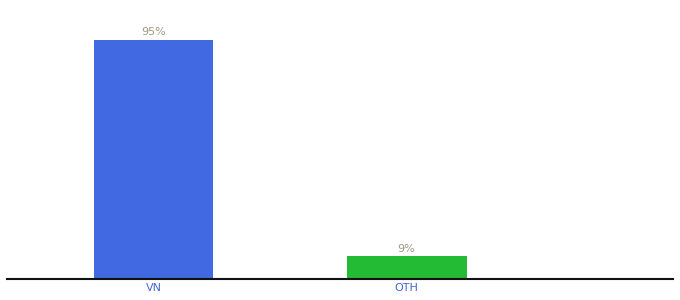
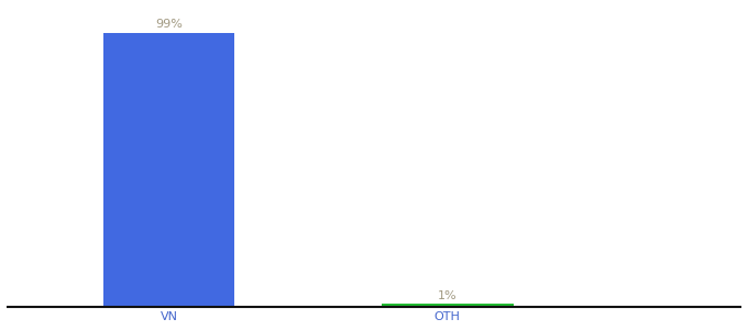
VN: 95% -> 99%
OTH: 9% -> 1%
